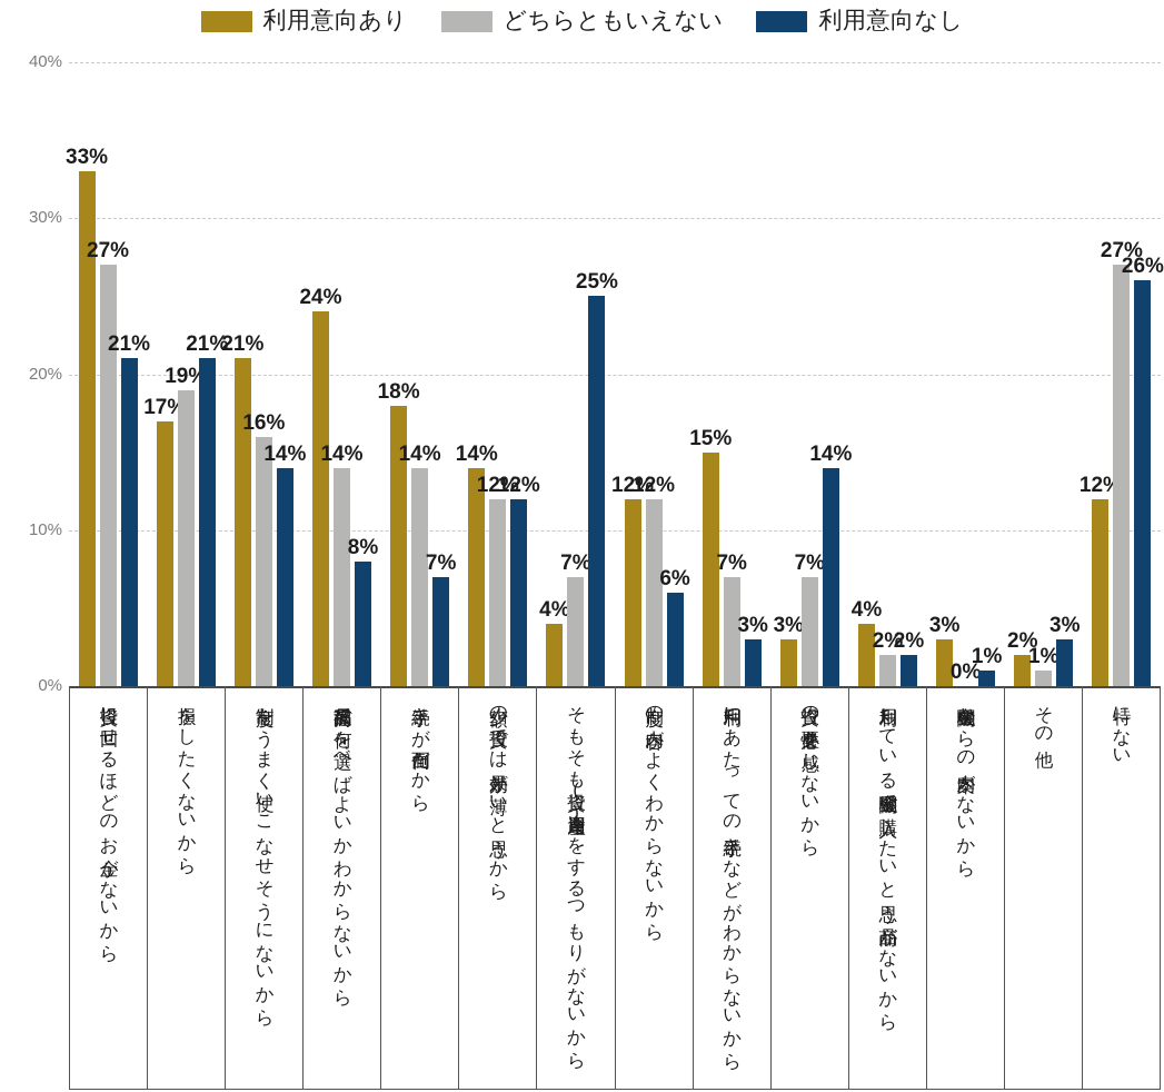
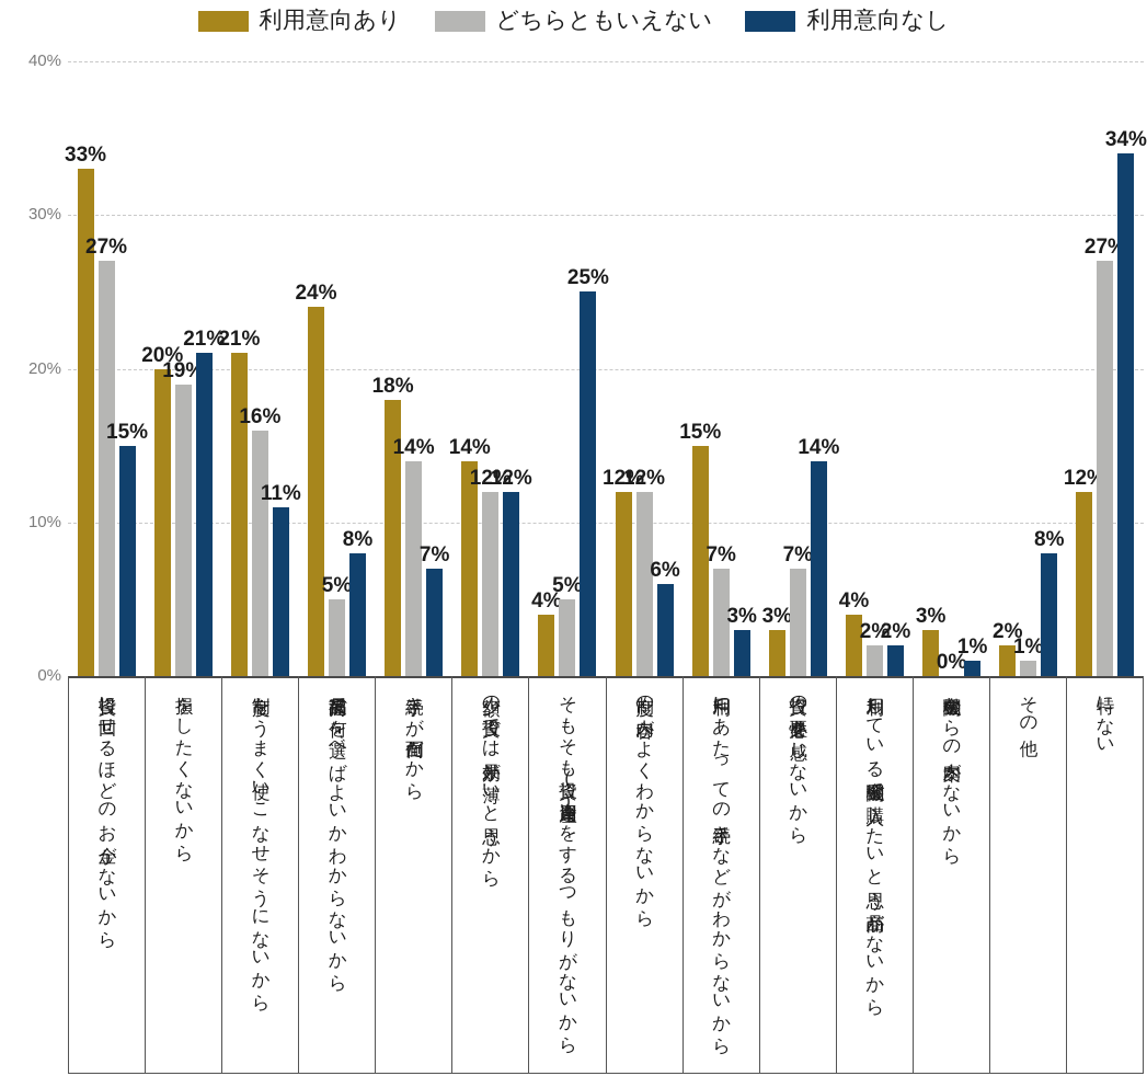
利用意向なし/投資に回せるほどのお金がないから: 21% -> 15%
利用意向あり/損をしたくないから: 17% -> 20%
利用意向なし/制度をうまく使いこなせそうにないから: 14% -> 11%
どちらともいえない/商品選択で何を選べばよいかわからないから: 14% -> 5%
どちらともいえない/そもそも投資(資産運用)をするつもりがないから: 7% -> 5%
利用意向なし/その他: 3% -> 8%
利用意向なし/特にない: 26% -> 34%
